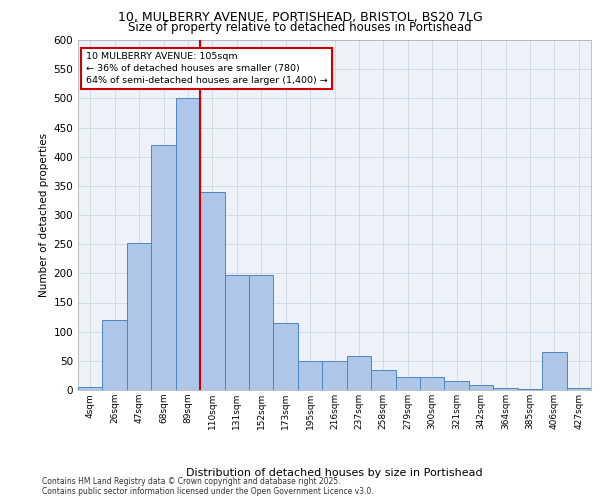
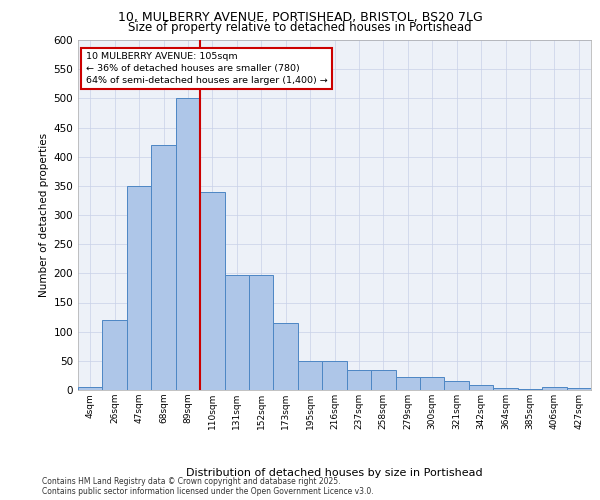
47sqm: 252 -> 350
237sqm: 58 -> 35
406sqm: 66 -> 5
